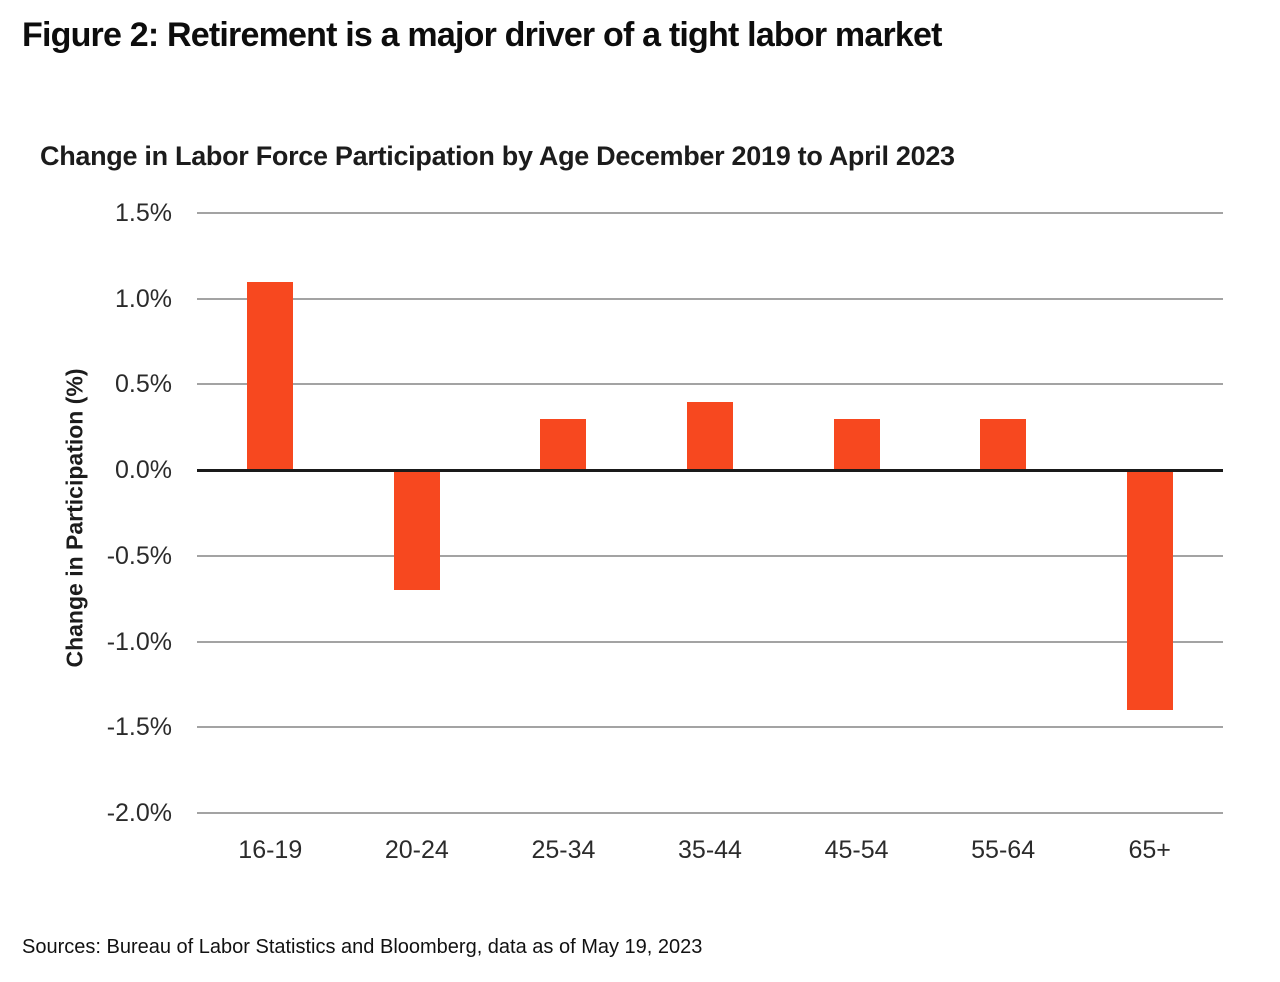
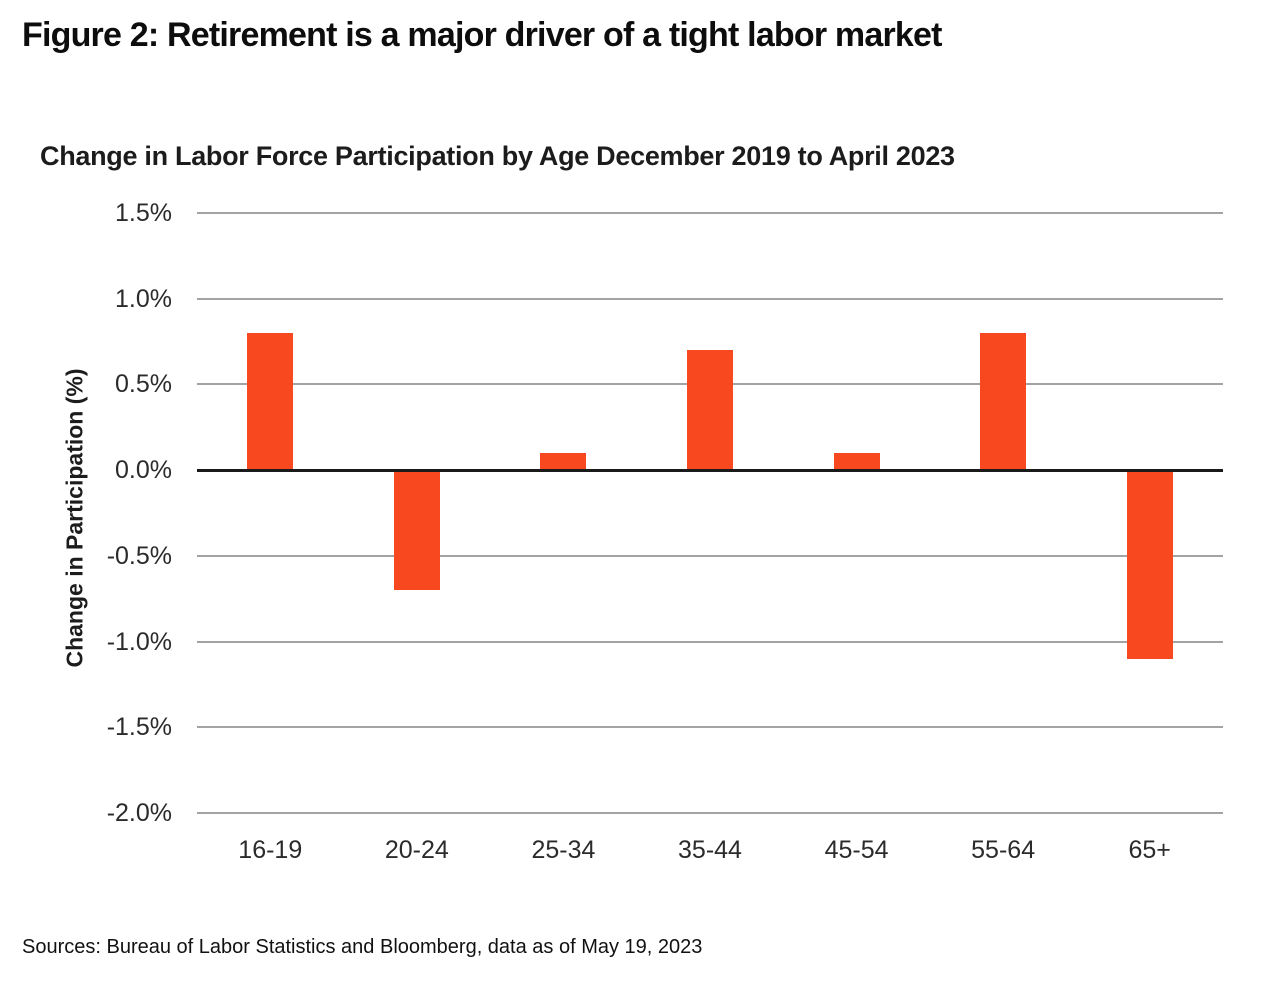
16-19: 1.1% -> 0.8%
25-34: 0.3% -> 0.1%
35-44: 0.4% -> 0.7%
45-54: 0.3% -> 0.1%
55-64: 0.3% -> 0.8%
65+: -1.4% -> -1.1%
